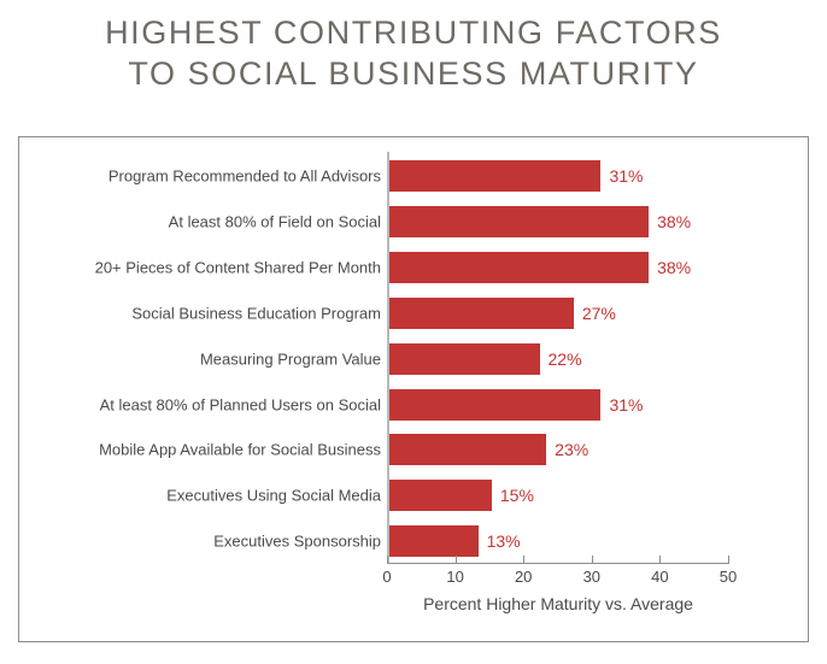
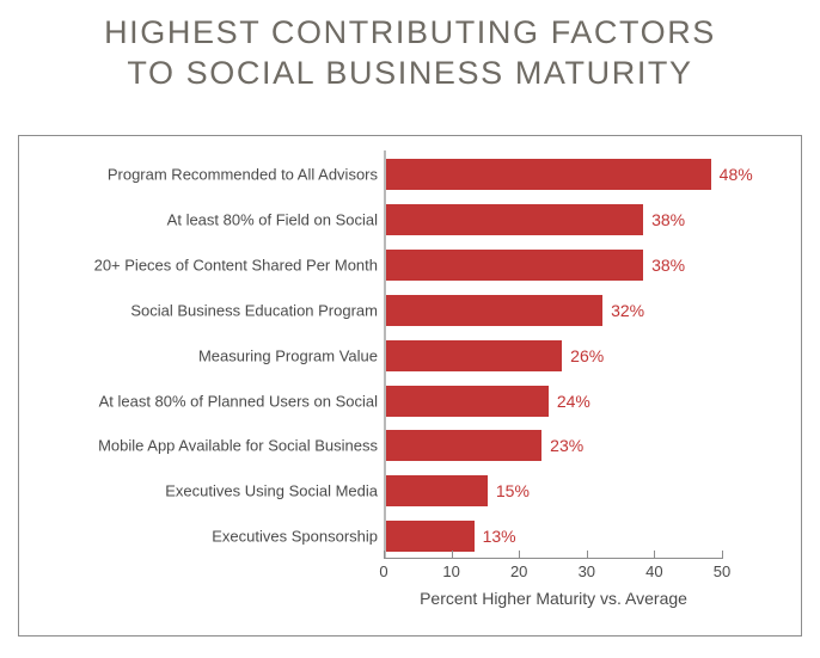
Program Recommended to All Advisors: 31% -> 48%
Social Business Education Program: 27% -> 32%
Measuring Program Value: 22% -> 26%
At least 80% of Planned Users on Social: 31% -> 24%
